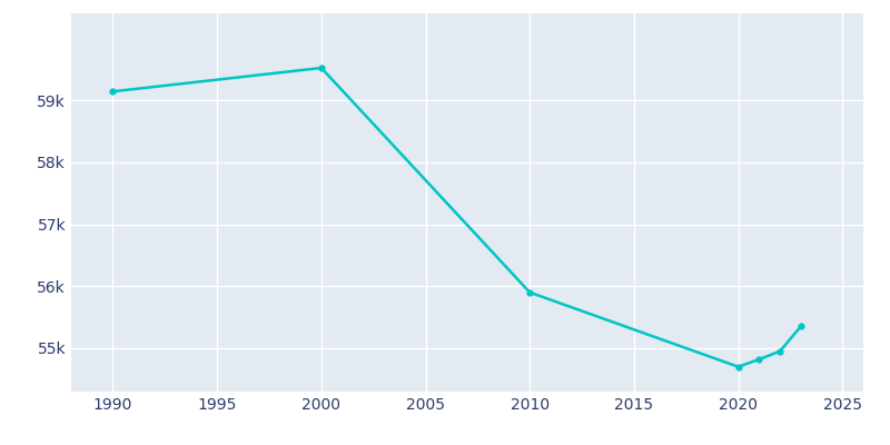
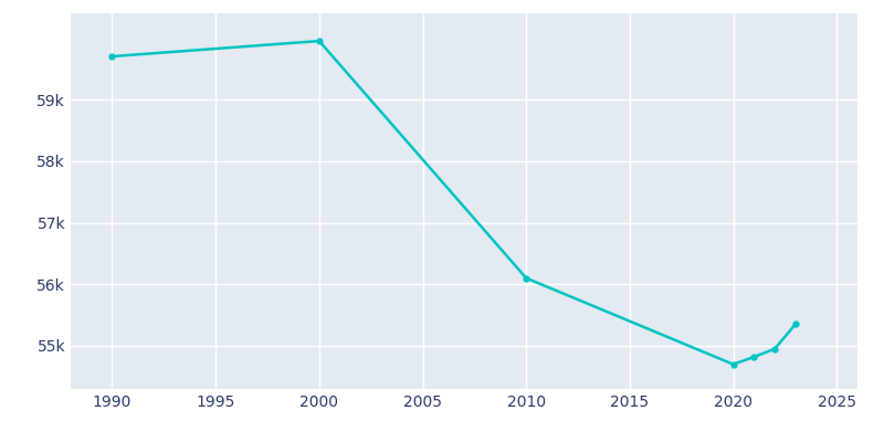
1990: 59.14k -> 59.70k
2000: 59.52k -> 59.95k
2010: 55.90k -> 56.10k
